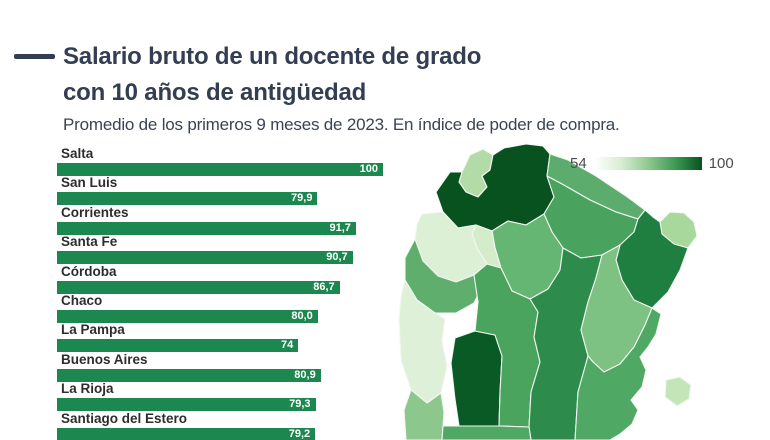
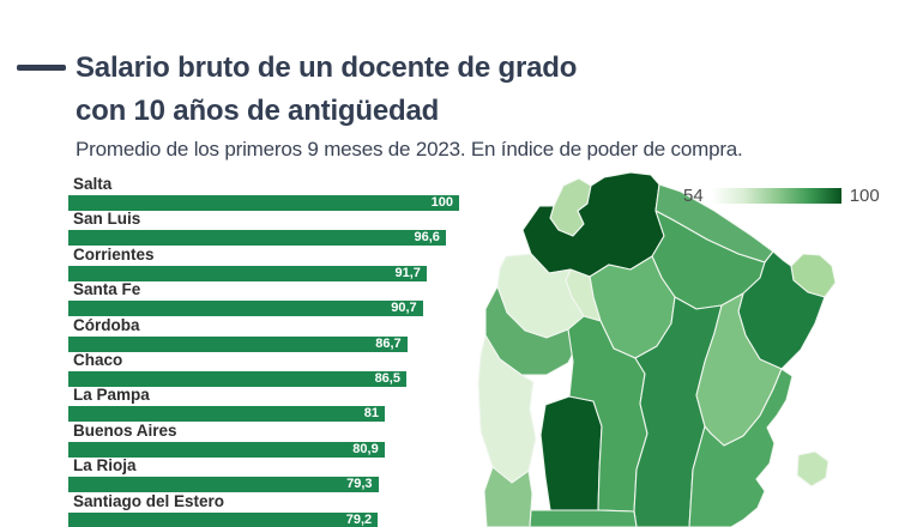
San Luis: 79,9 -> 96,6
Chaco: 80,0 -> 86,5
La Pampa: 74 -> 81
